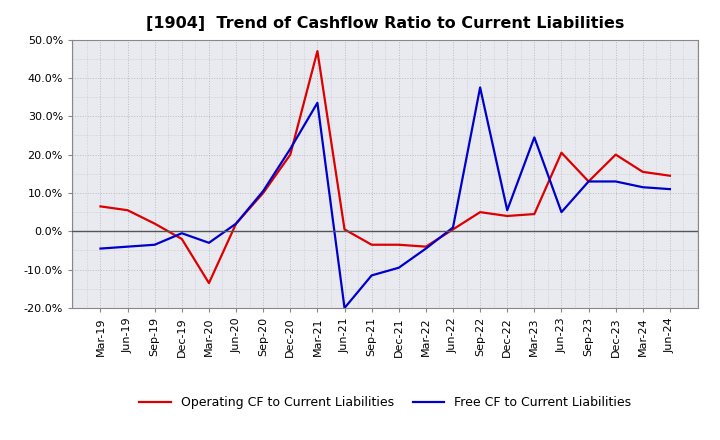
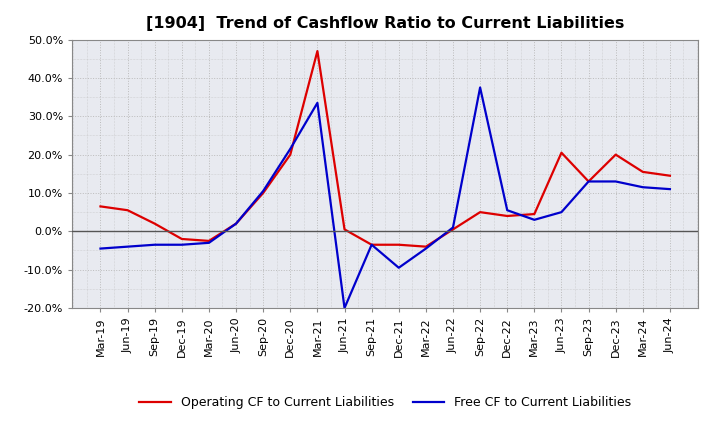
Free CF to Current Liabilities/Dec-19: -0.5% -> -3.5%
Operating CF to Current Liabilities/Mar-20: -13.5% -> -2.5%
Free CF to Current Liabilities/Sep-21: -11.5% -> -3.5%
Free CF to Current Liabilities/Mar-23: 24.5% -> 3.0%
